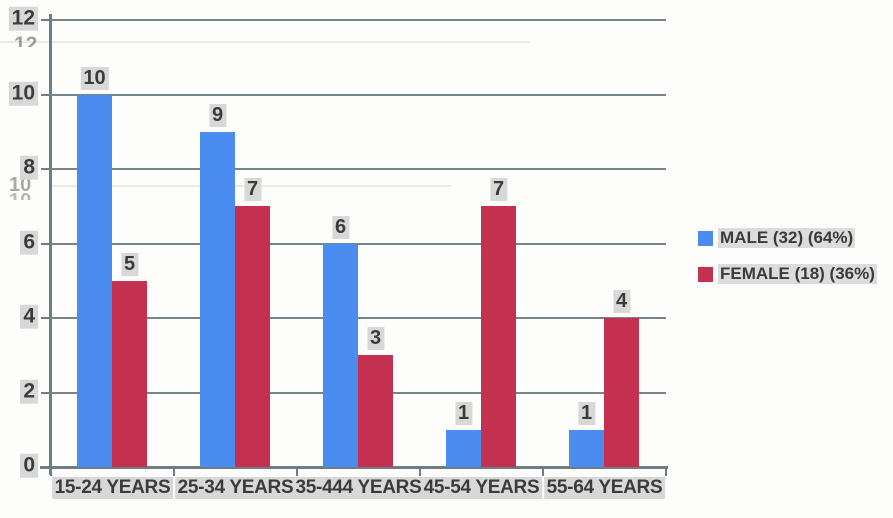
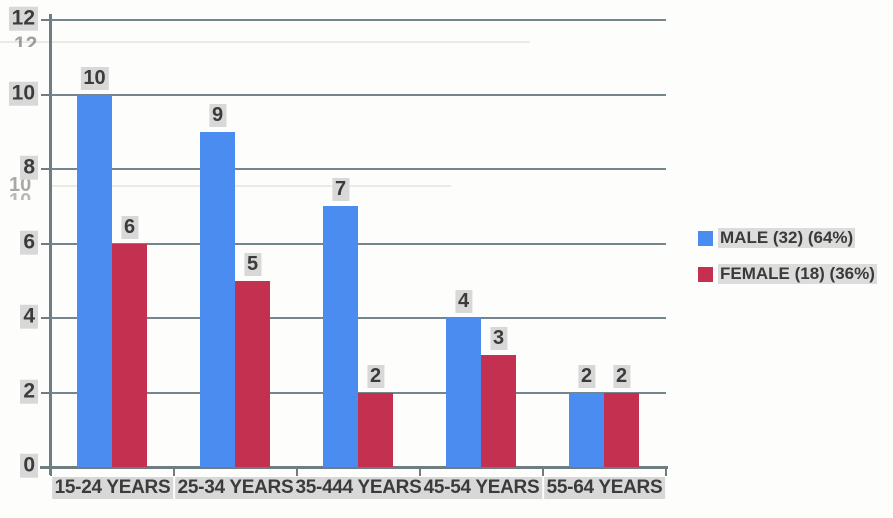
FEMALE (18) (36%)/15-24 YEARS: 5 -> 6
FEMALE (18) (36%)/25-34 YEARS: 7 -> 5
MALE (32) (64%)/35-444 YEARS: 6 -> 7
FEMALE (18) (36%)/35-444 YEARS: 3 -> 2
MALE (32) (64%)/45-54 YEARS: 1 -> 4
FEMALE (18) (36%)/45-54 YEARS: 7 -> 3
MALE (32) (64%)/55-64 YEARS: 1 -> 2
FEMALE (18) (36%)/55-64 YEARS: 4 -> 2
